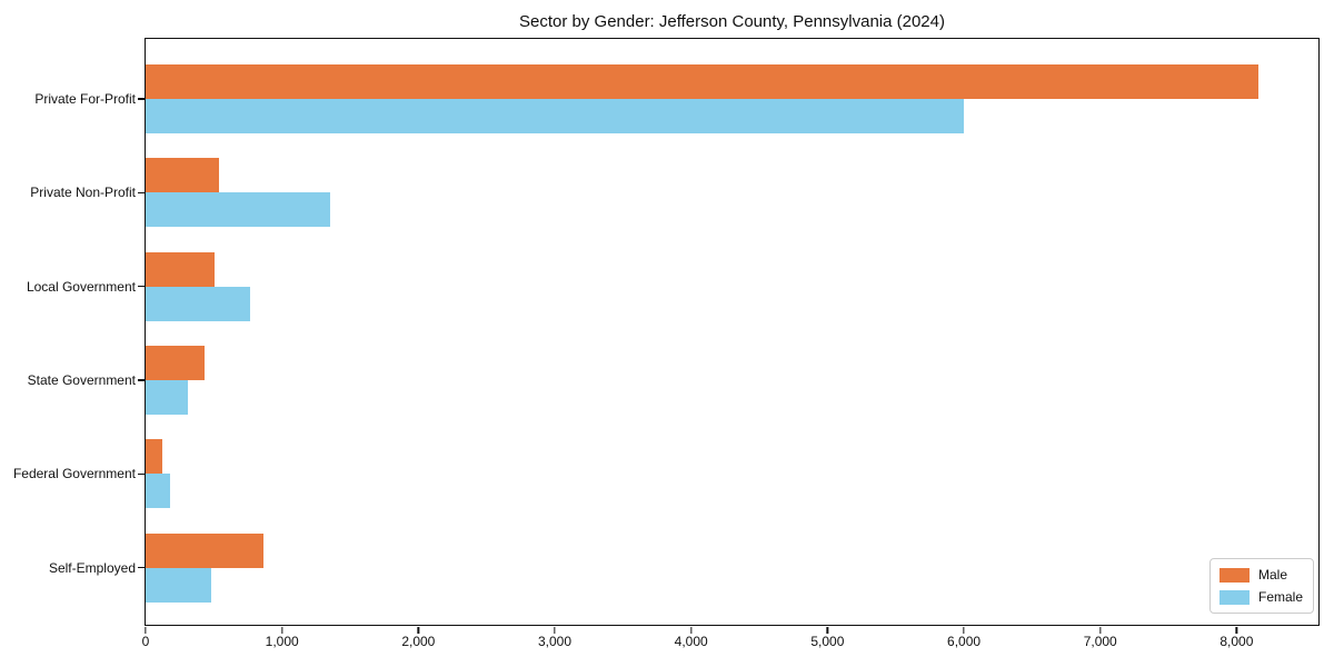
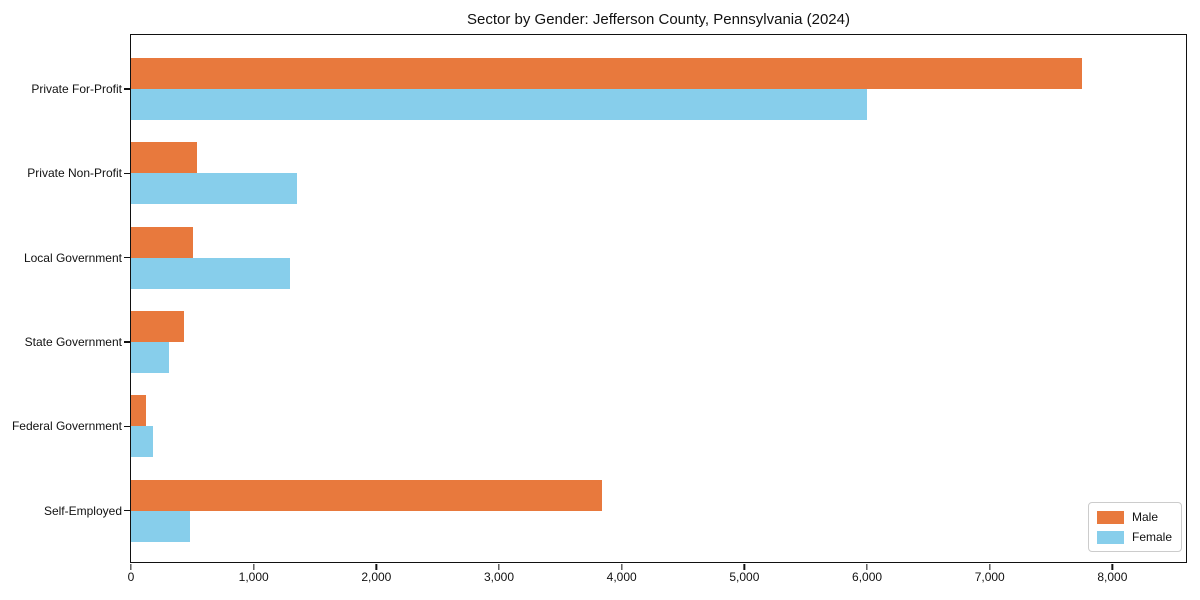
Male/Private For-Profit: 8160 -> 7750
Female/Local Government: 760 -> 1300
Male/Self-Employed: 860 -> 3840
